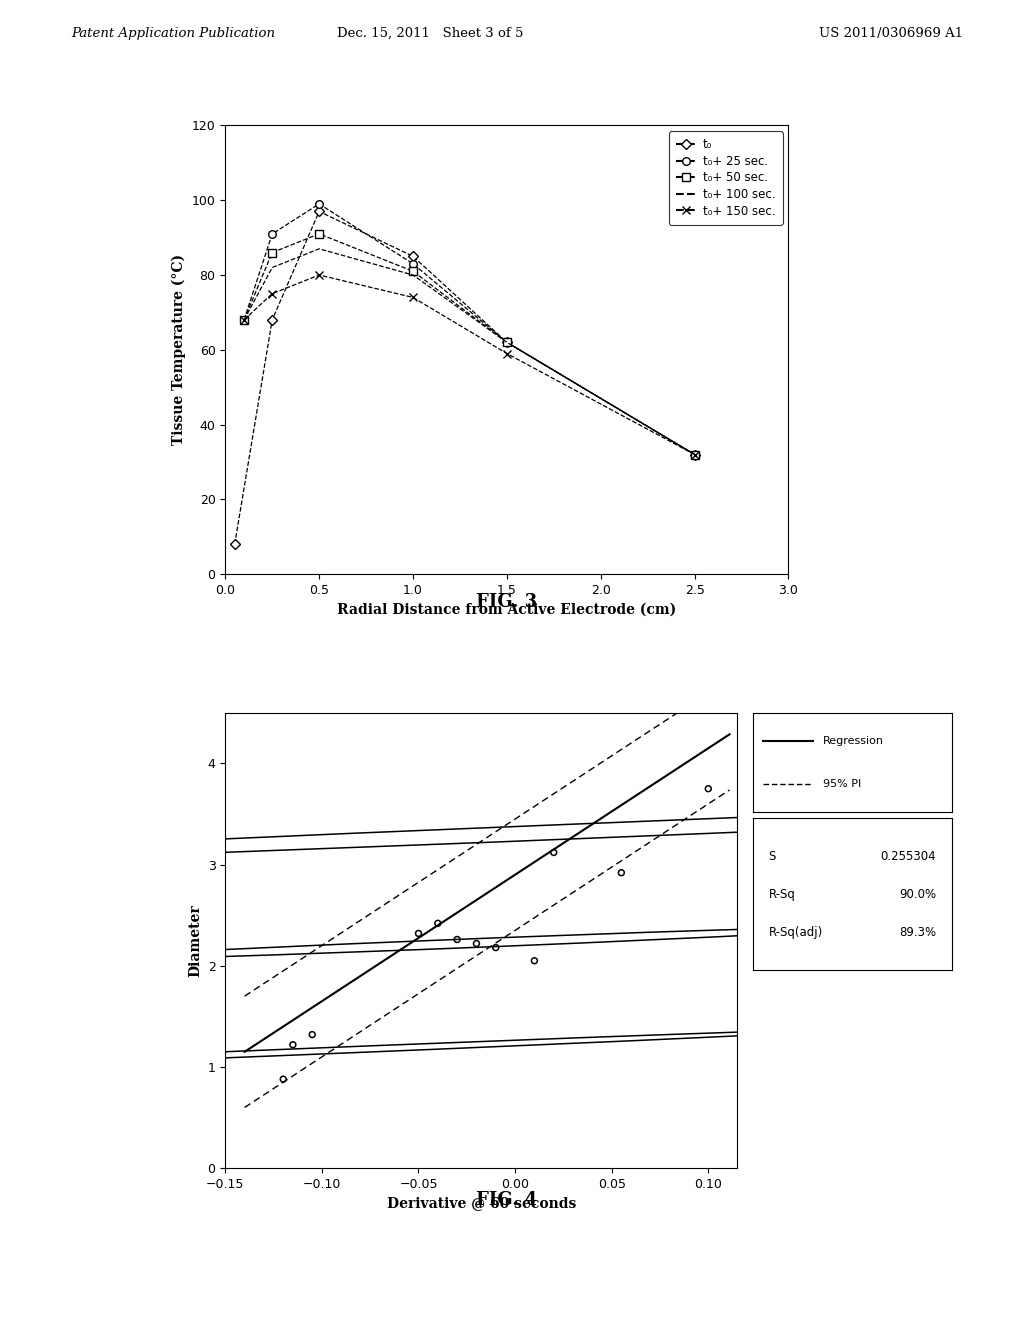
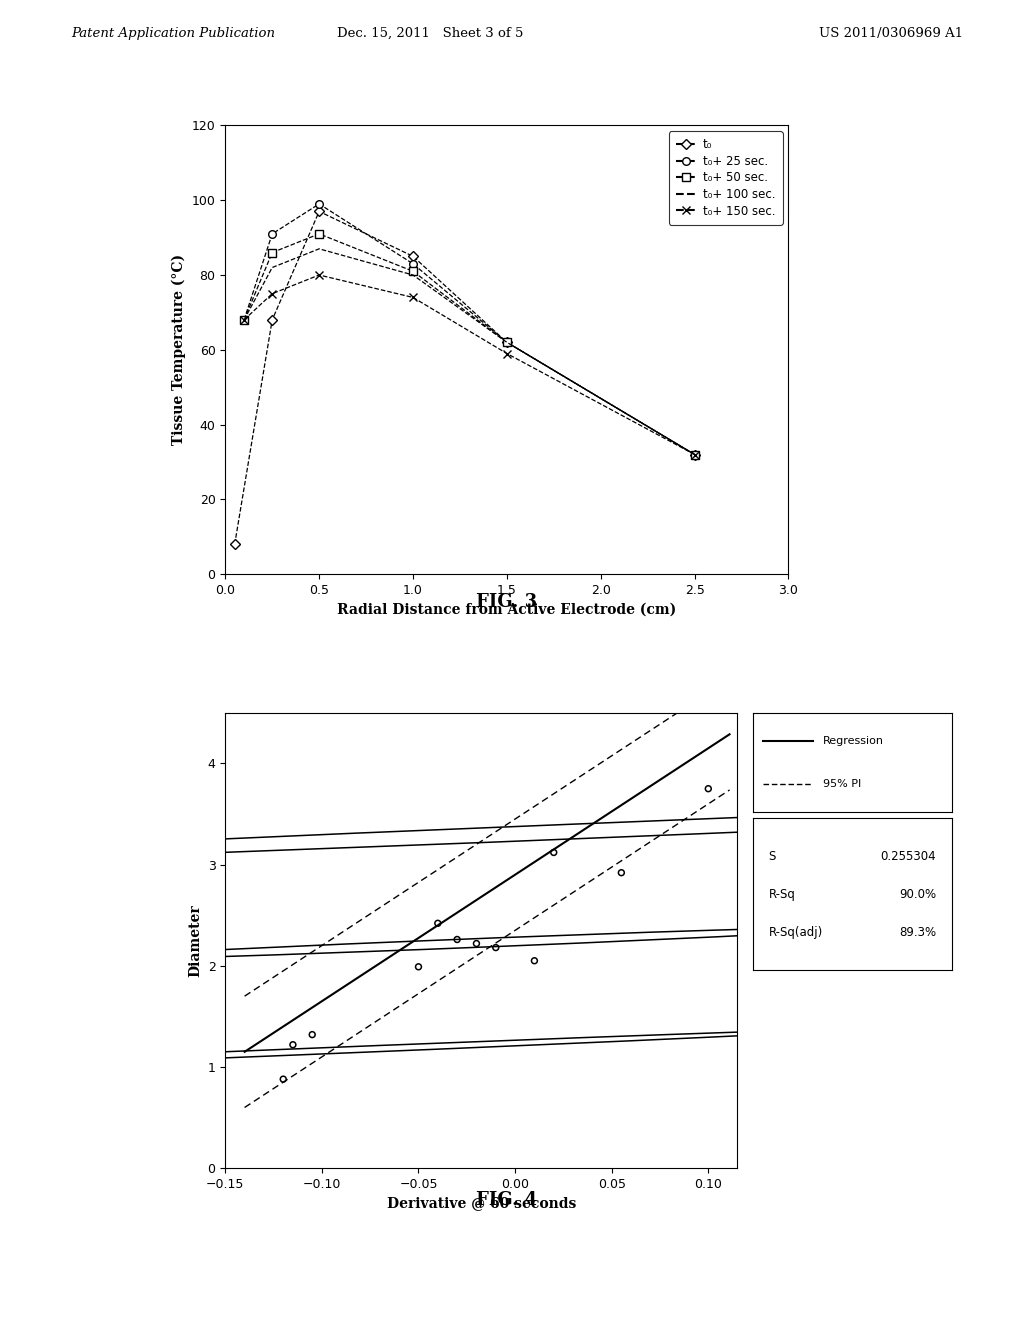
−0.05: 2.32 -> 1.99
